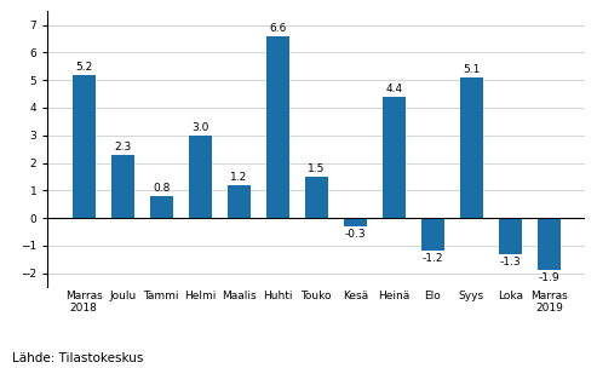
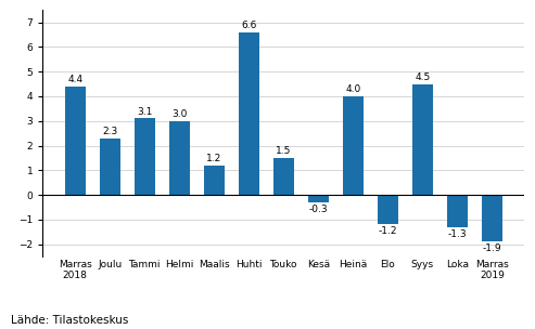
Marras 2018: 5.2 -> 4.4
Tammi: 0.8 -> 3.1
Heinä: 4.4 -> 4.0
Syys: 5.1 -> 4.5
